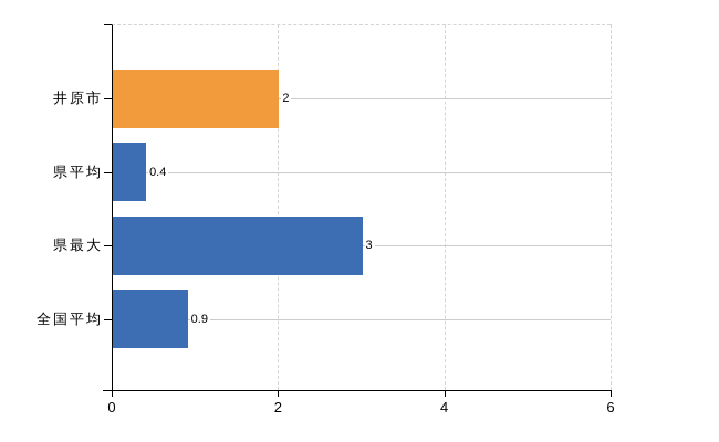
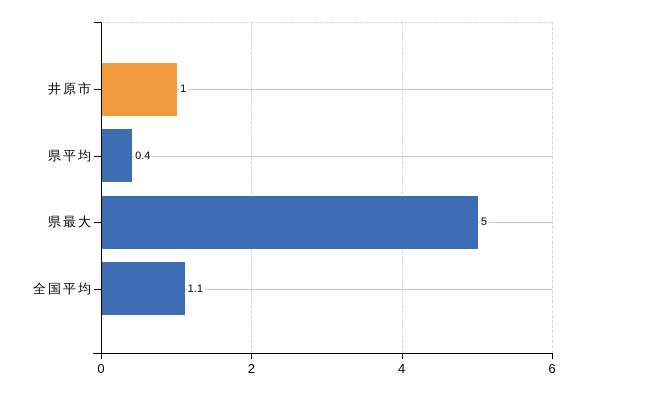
井原市: 2 -> 1
県最大: 3 -> 5
全国平均: 0.9 -> 1.1
